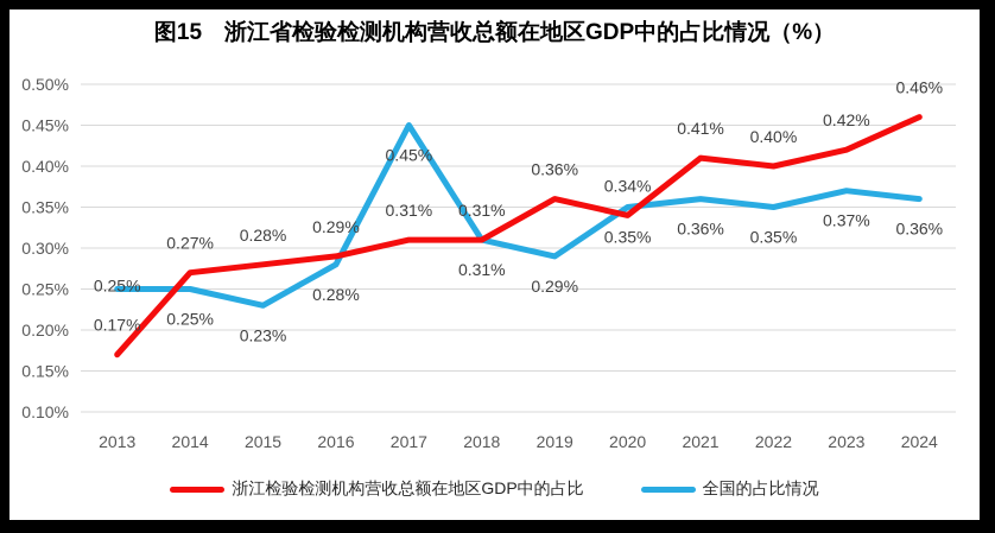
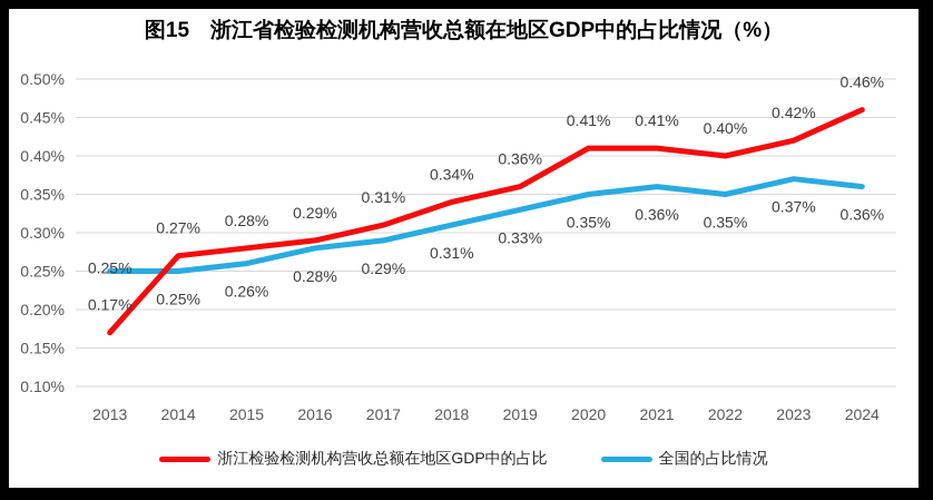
全国的占比情况/2015: 0.23% -> 0.26%
全国的占比情况/2017: 0.45% -> 0.29%
浙江检验检测机构营收总额在地区GDP中的占比/2018: 0.31% -> 0.34%
全国的占比情况/2019: 0.29% -> 0.33%
浙江检验检测机构营收总额在地区GDP中的占比/2020: 0.34% -> 0.41%
